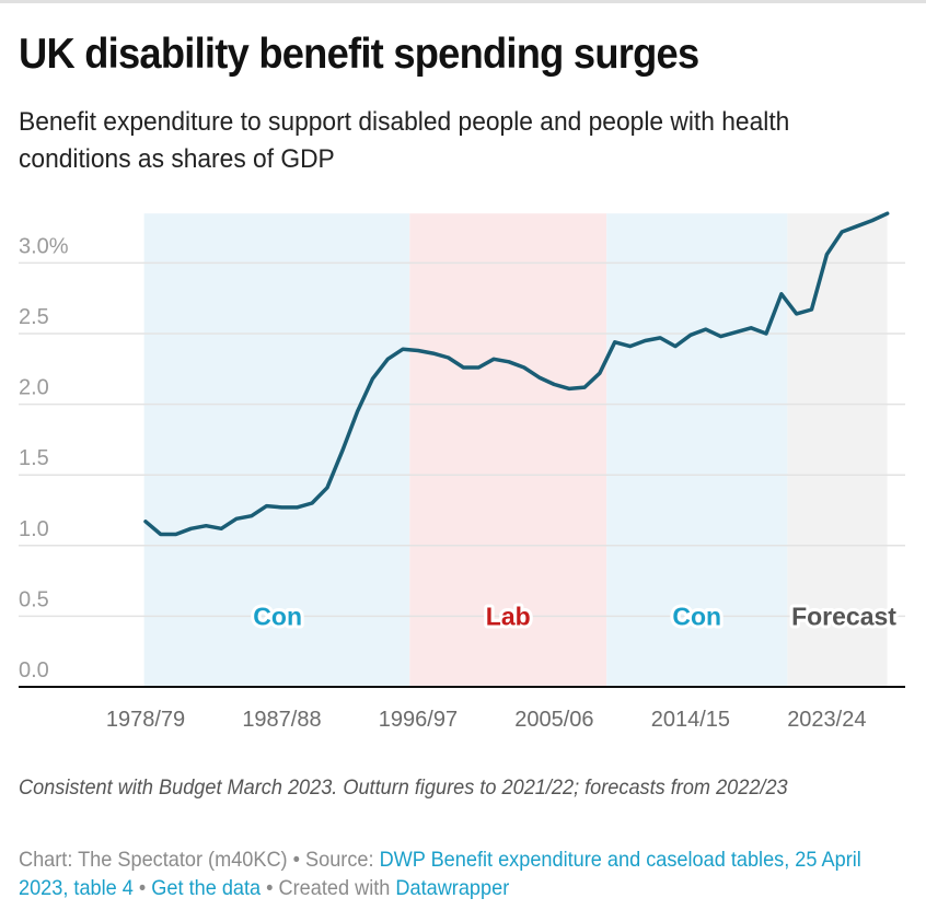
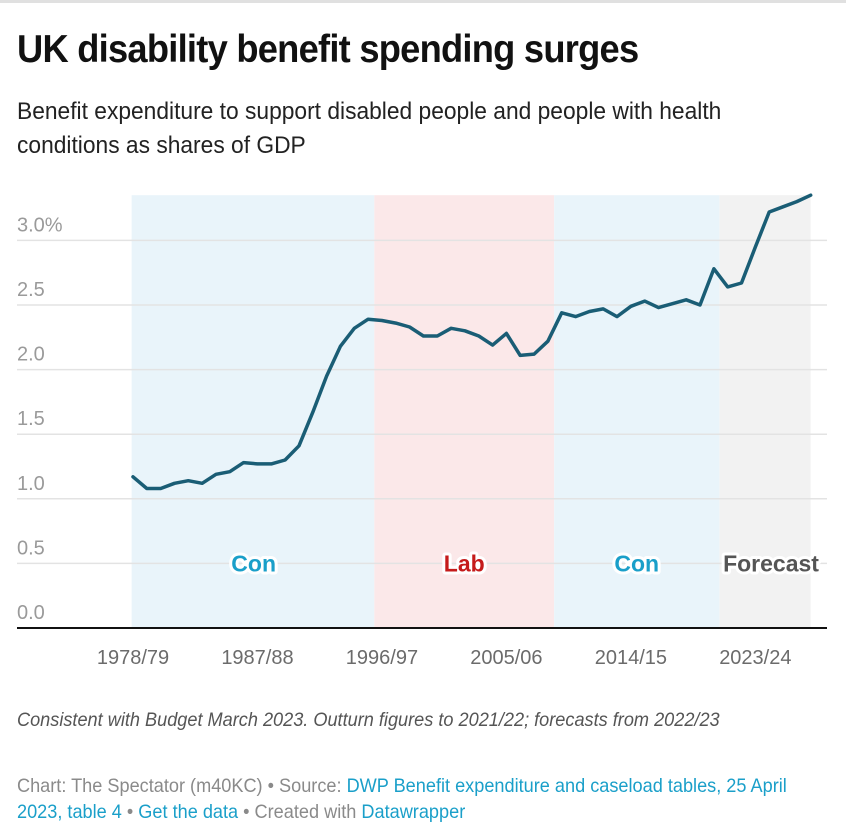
2005/06: 2.14% -> 2.28%
2023/24: 3.06% -> 2.95%
